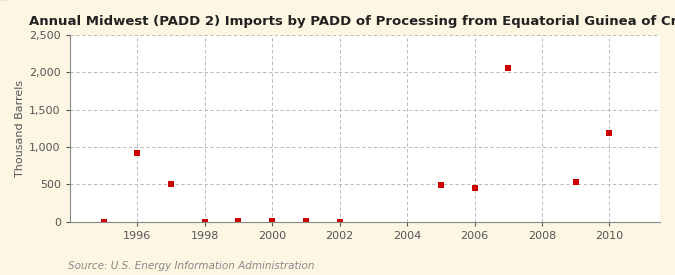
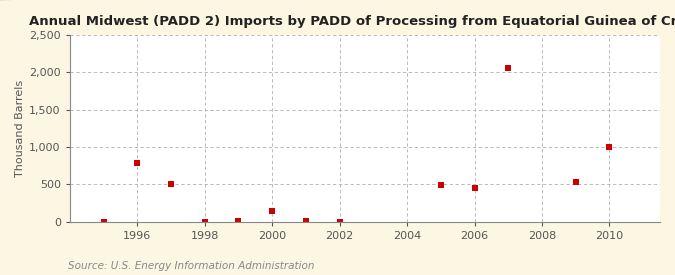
1996: 920 -> 780
2000: 10 -> 140
2010: 1,190 -> 1,000
